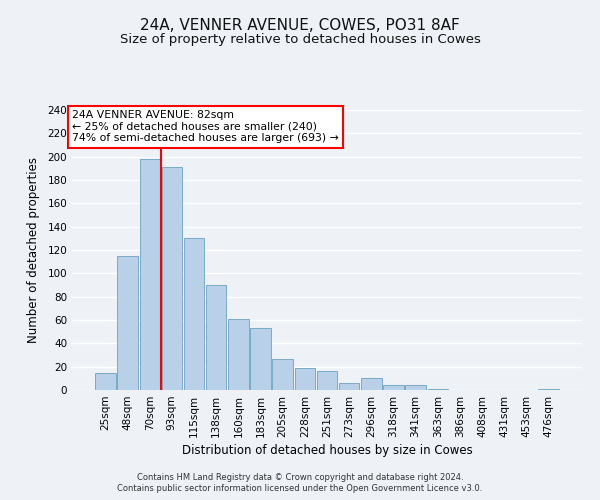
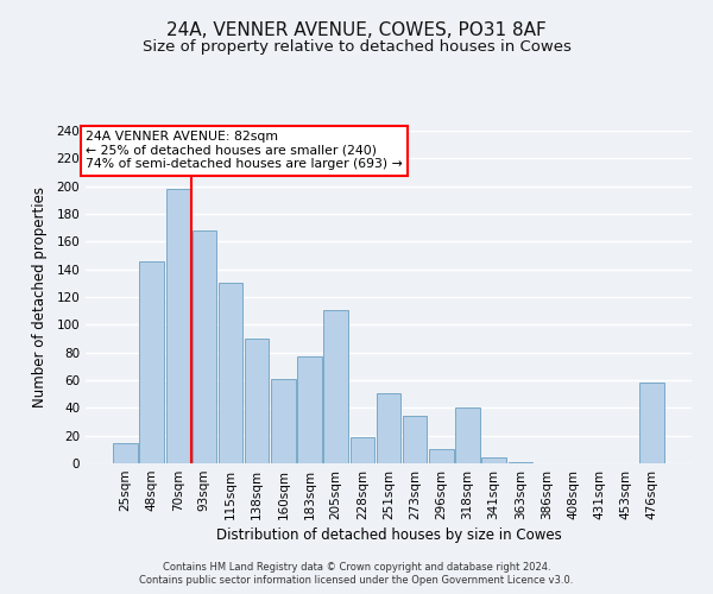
48sqm: 115 -> 146
93sqm: 191 -> 168
183sqm: 53 -> 77
205sqm: 27 -> 111
251sqm: 16 -> 51
273sqm: 6 -> 34
318sqm: 4 -> 40
476sqm: 1 -> 58
